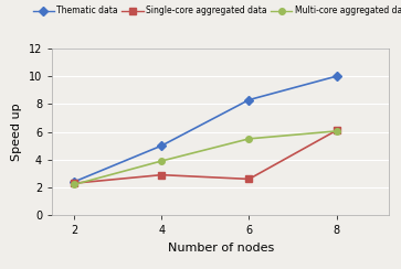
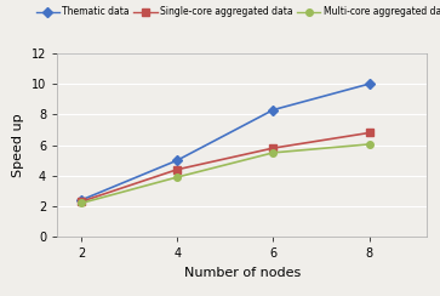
Single-core aggregated data/4: 2.9 -> 4.4
Single-core aggregated data/6: 2.6 -> 5.8
Single-core aggregated data/8: 6.1 -> 6.8
